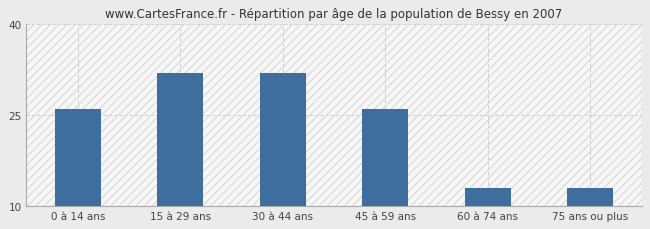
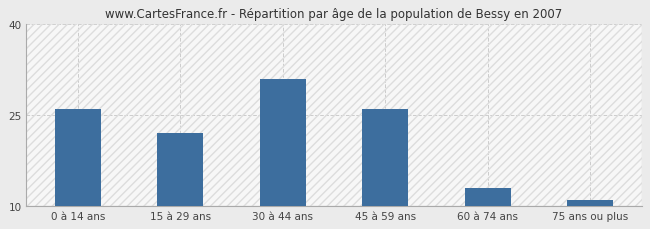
15 à 29 ans: 32 -> 22
30 à 44 ans: 32 -> 31
75 ans ou plus: 13 -> 11
